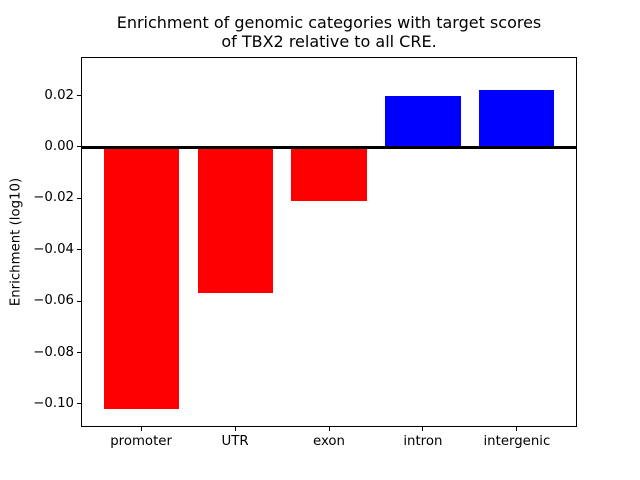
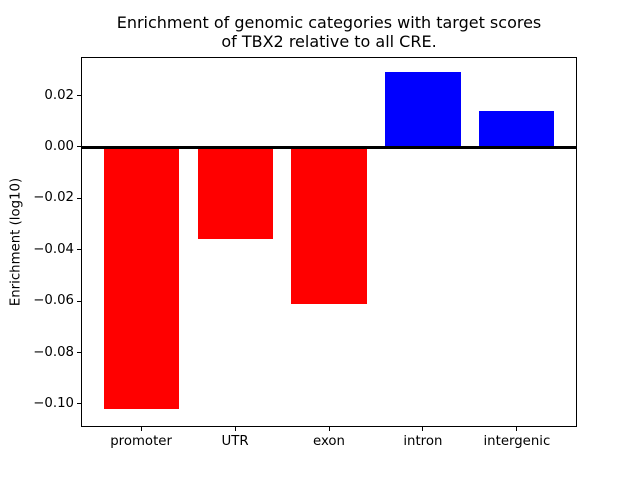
UTR: -0.057 -> -0.036
exon: -0.021 -> -0.061
intron: 0.020 -> 0.029
intergenic: 0.022 -> 0.014
